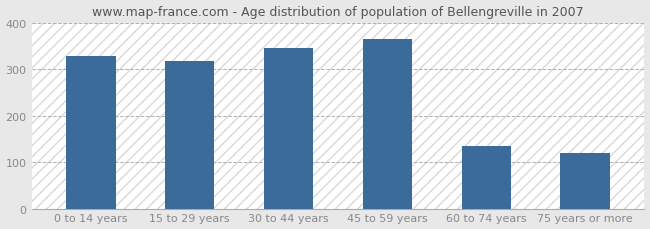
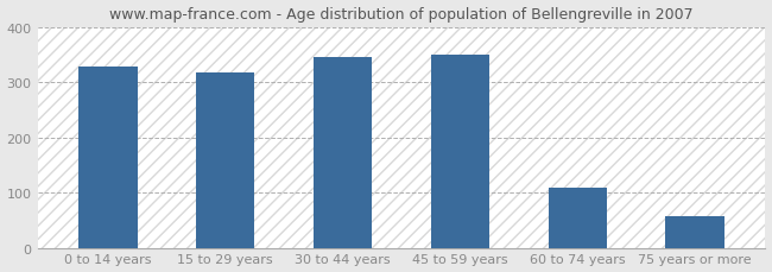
45 to 59 years: 365 -> 350
60 to 74 years: 135 -> 108
75 years or more: 120 -> 57
